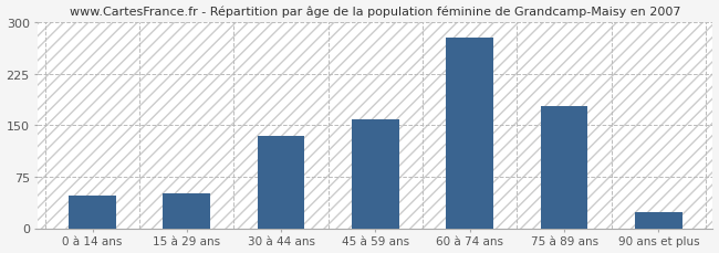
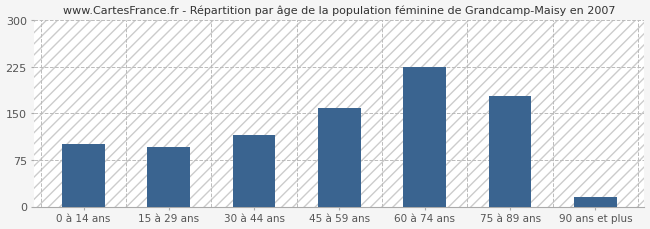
0 à 14 ans: 48 -> 100
15 à 29 ans: 50 -> 95
30 à 44 ans: 134 -> 115
60 à 74 ans: 278 -> 225
90 ans et plus: 24 -> 15
